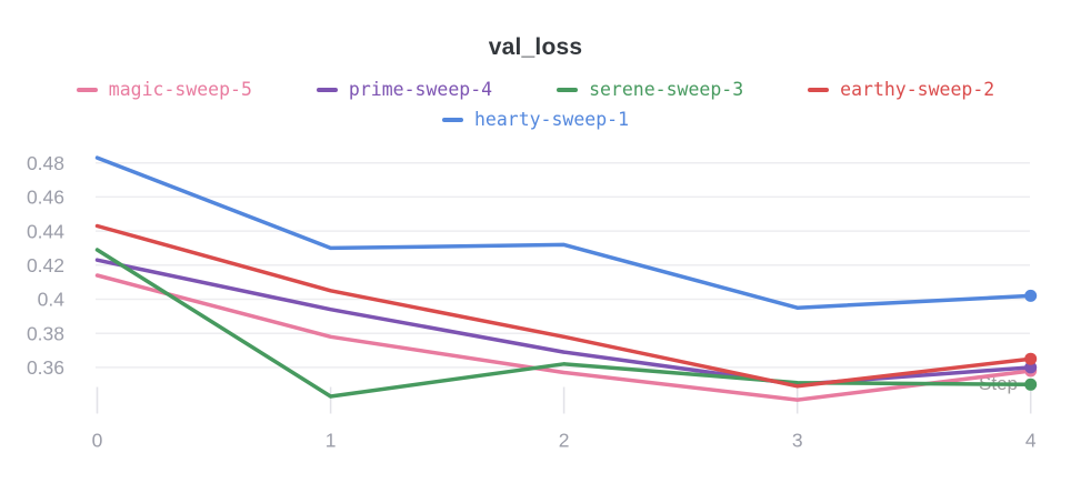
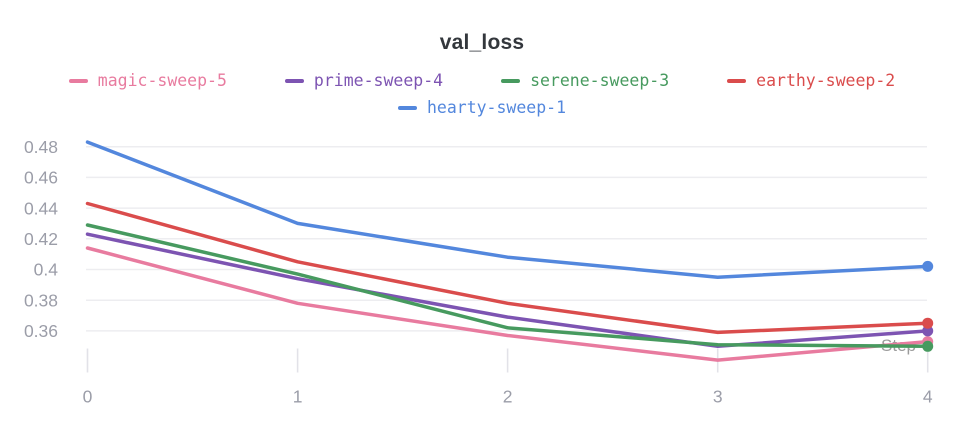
serene-sweep-3/1: 0.343 -> 0.397
hearty-sweep-1/2: 0.432 -> 0.408
earthy-sweep-2/3: 0.349 -> 0.359
magic-sweep-5/4: 0.358 -> 0.353
